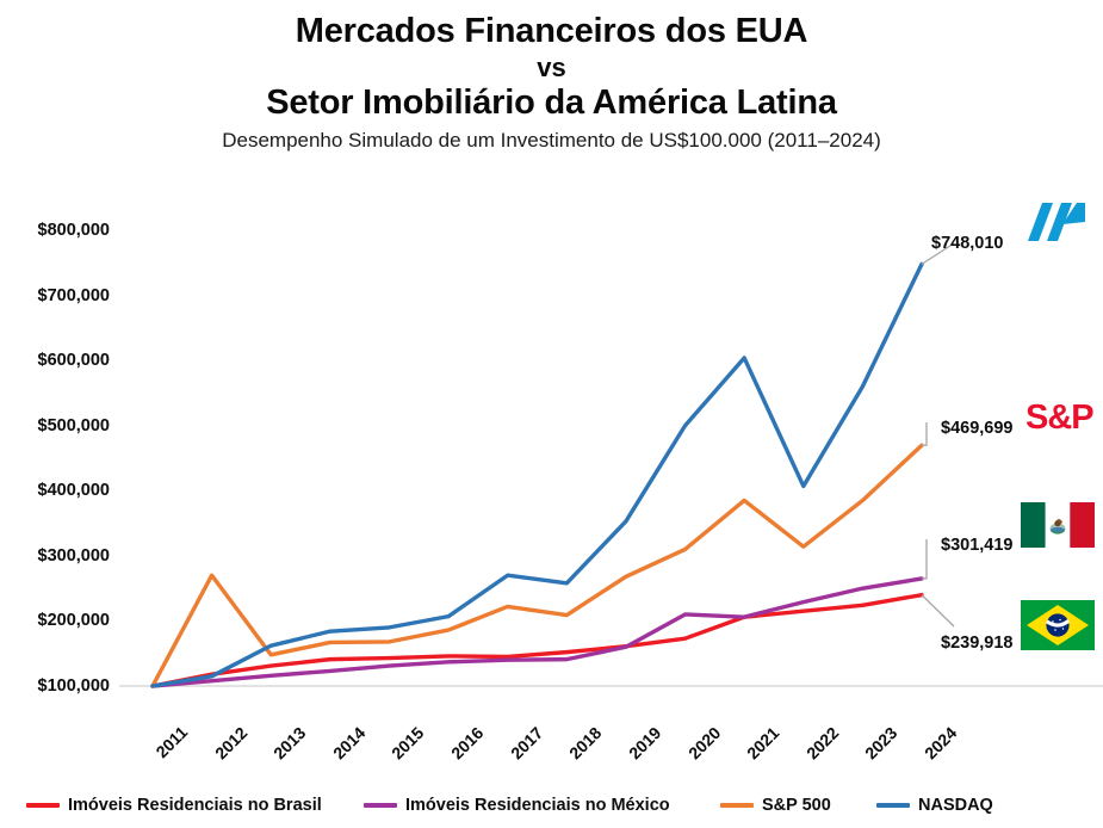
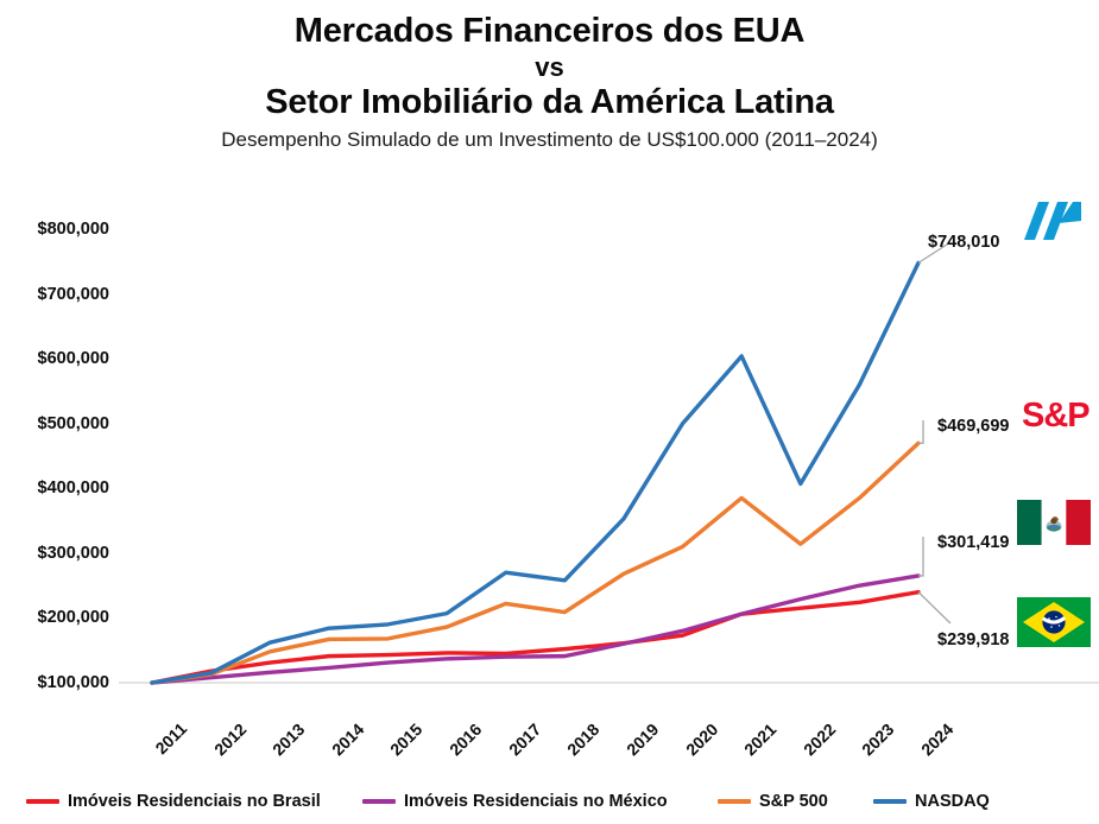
S&P 500/2012: $270000 -> $110000
Imóveis Residenciais no México/2020: $210000 -> $180000
